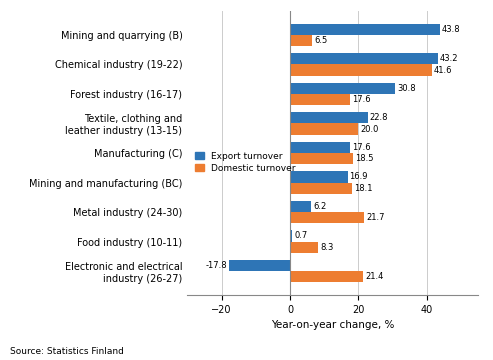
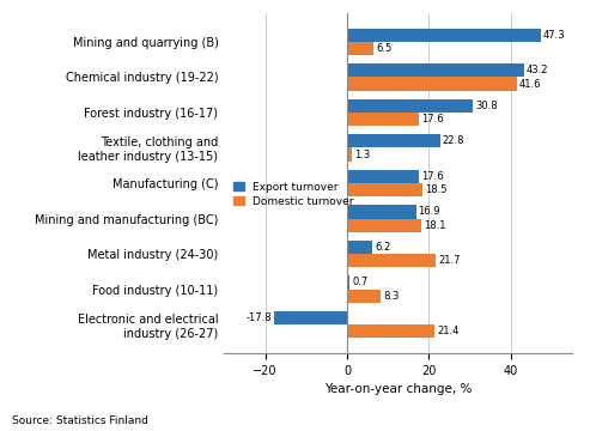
Export turnover/Mining and quarrying (B): 43.8 -> 47.3
Domestic turnover/Textile, clothing and leather industry (13-15): 20.0 -> 1.3
